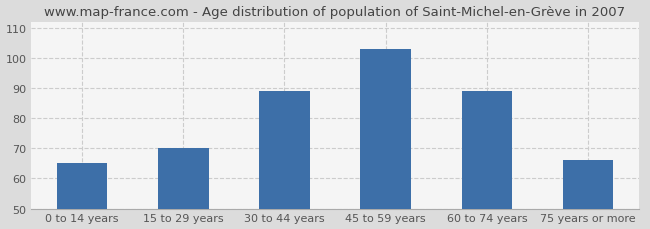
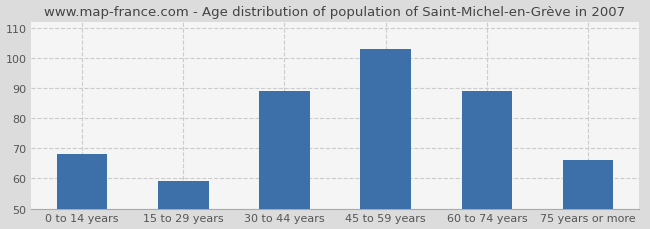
0 to 14 years: 65 -> 68
15 to 29 years: 70 -> 59
